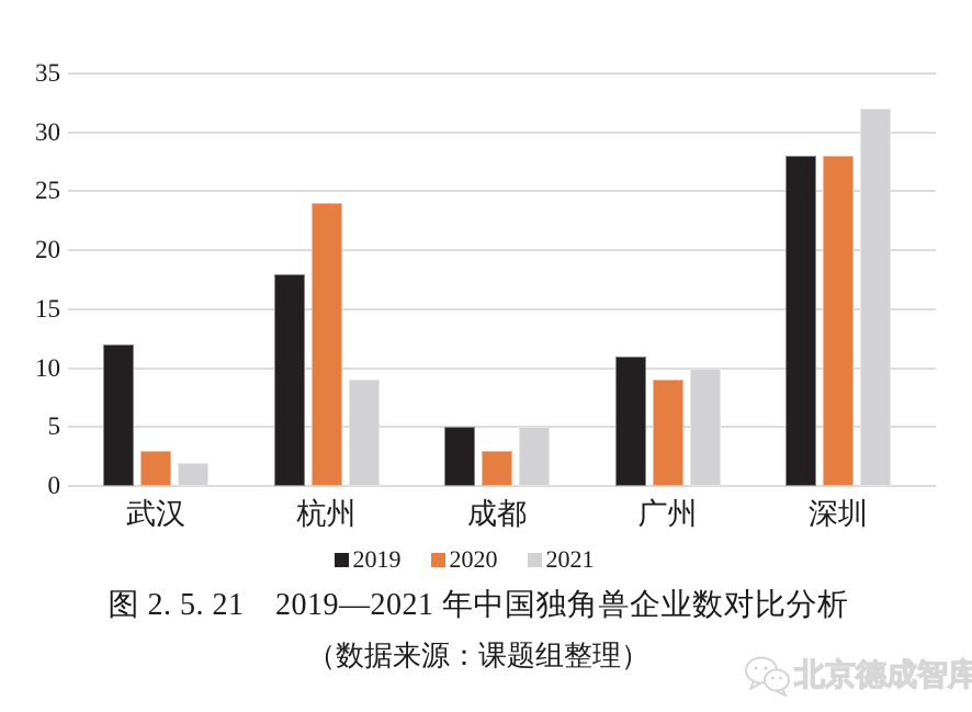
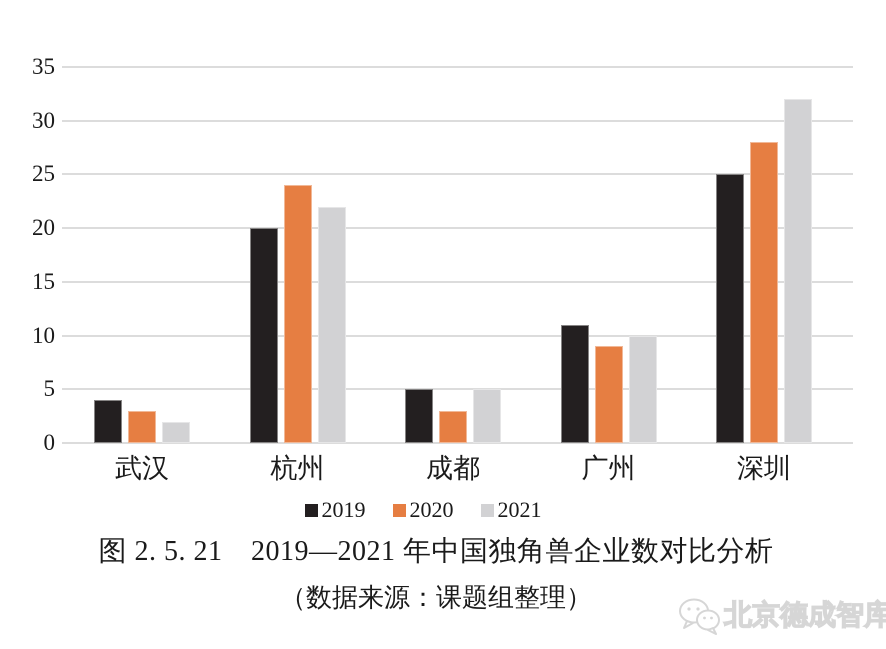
2019/武汉: 12 -> 4
2019/杭州: 18 -> 20
2021/杭州: 9 -> 22
2019/深圳: 28 -> 25
